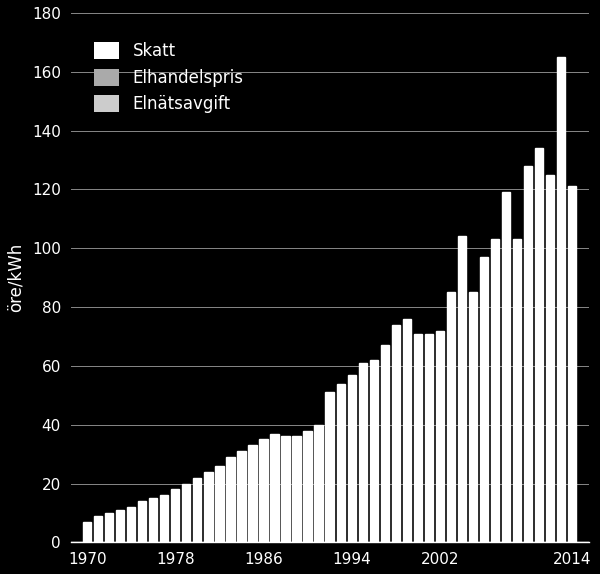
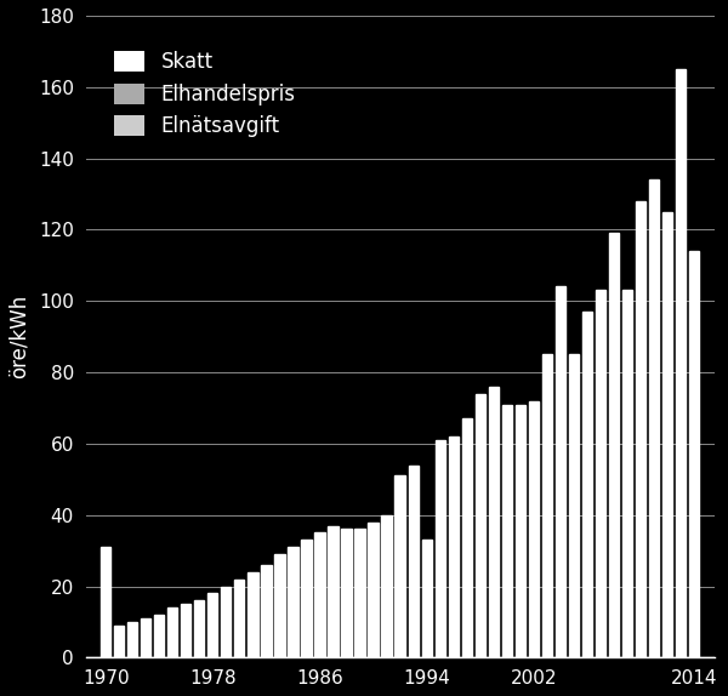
1970: 7 -> 31
1994: 57 -> 33
2014: 121 -> 114
